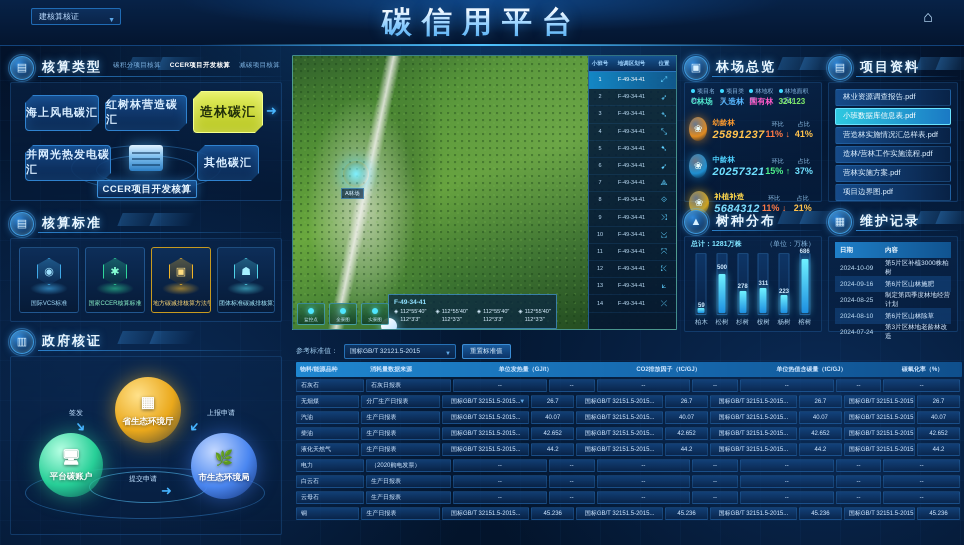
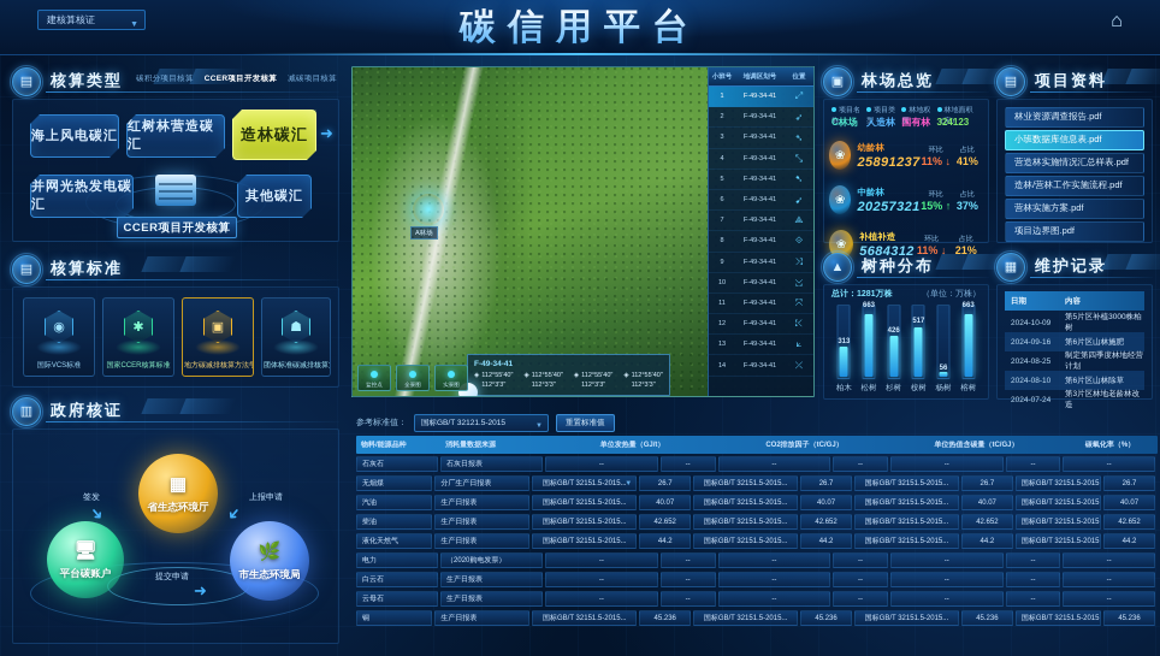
柏木: 59 -> 313
松树: 500 -> 663
杉树: 278 -> 426
桉树: 311 -> 517
杨树: 223 -> 56
榕树: 686 -> 663
